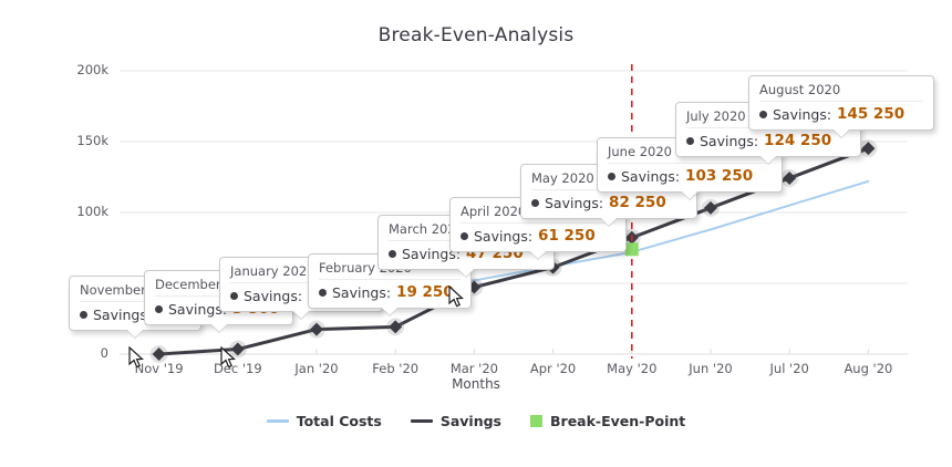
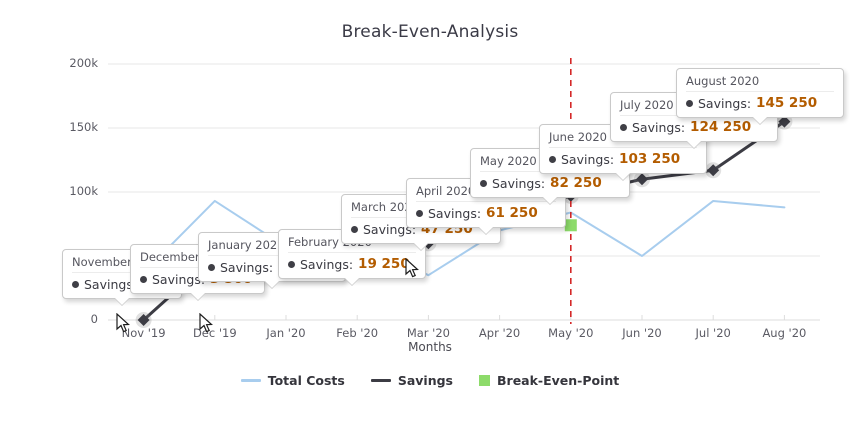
Total Costs/Nov '19: 20k -> 37k
Total Costs/Dec '19: 28k -> 93k
Savings/Dec '19: 4k -> 50k
Total Costs/Jan '20: 36k -> 57k
Savings/Jan '20: 18k -> 46k
Total Costs/Feb '20: 44k -> 62k
Savings/Feb '20: 19k -> 42k
Total Costs/Mar '20: 52k -> 35k
Savings/Mar '20: 47k -> 60k
Total Costs/Apr '20: 62k -> 70k
Savings/Apr '20: 61k -> 81k
Total Costs/May '20: 72k -> 84k
Savings/May '20: 82k -> 97k
Total Costs/Jun '20: 88k -> 50k
Savings/Jun '20: 103k -> 110k
Total Costs/Jul '20: 105k -> 93k
Savings/Jul '20: 124k -> 117k
Total Costs/Aug '20: 122k -> 88k
Savings/Aug '20: 145k -> 155k
